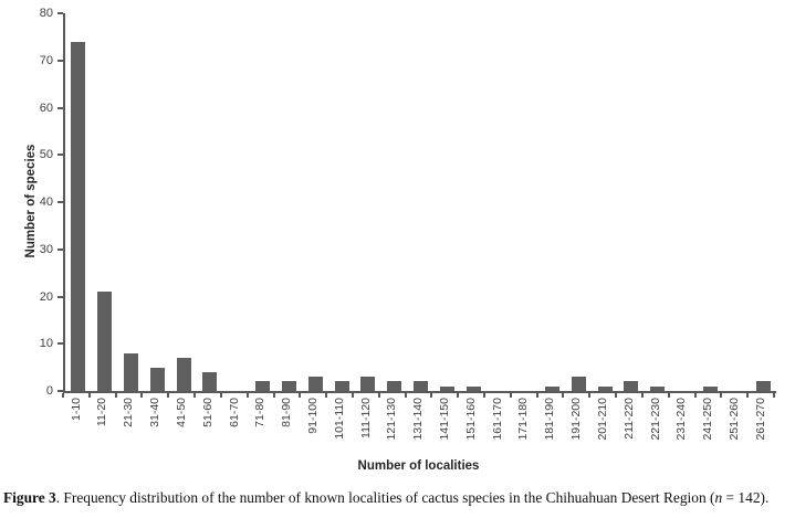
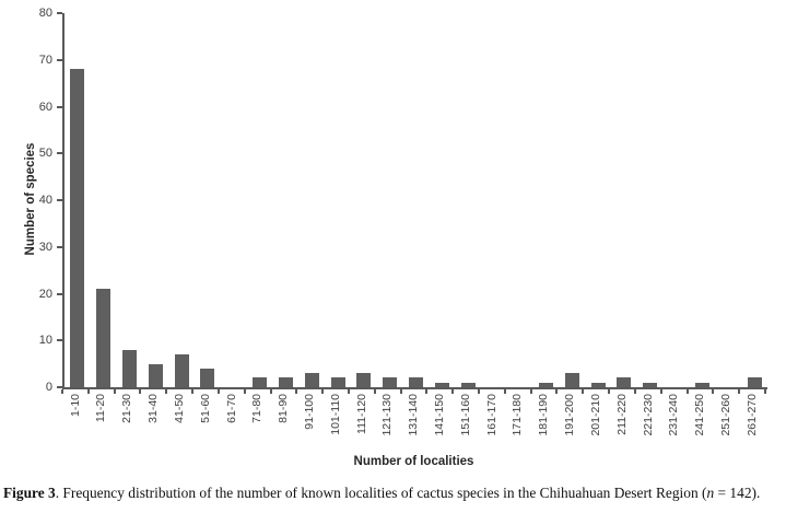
1-10: 74 -> 68
